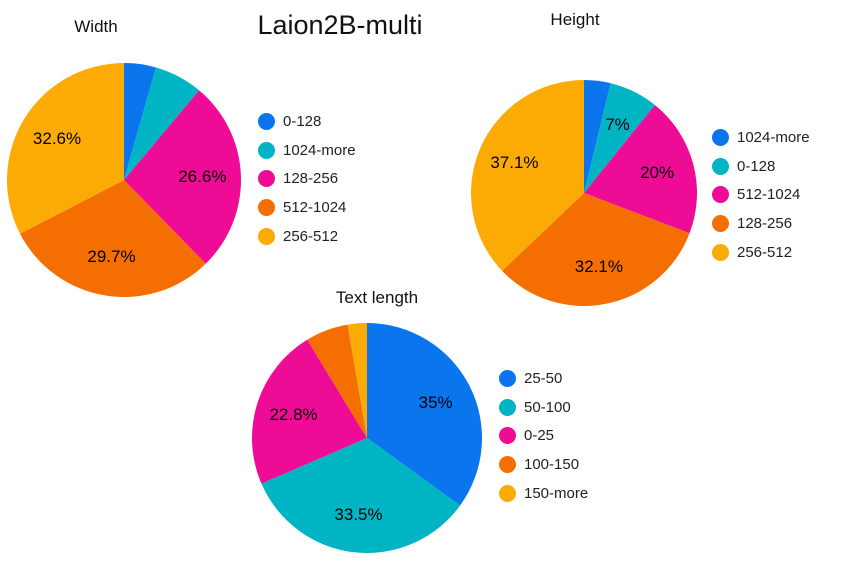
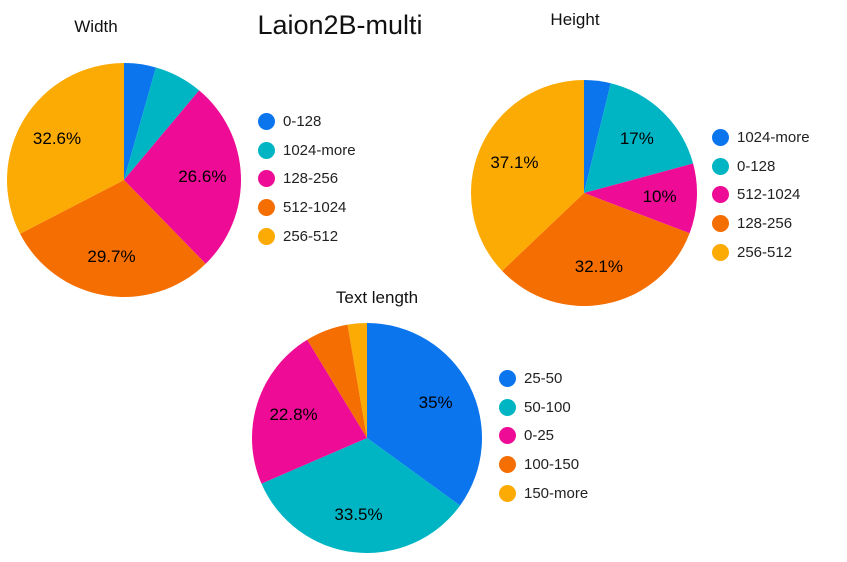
Height/0-128: 7% -> 17%
Height/512-1024: 20% -> 10%
